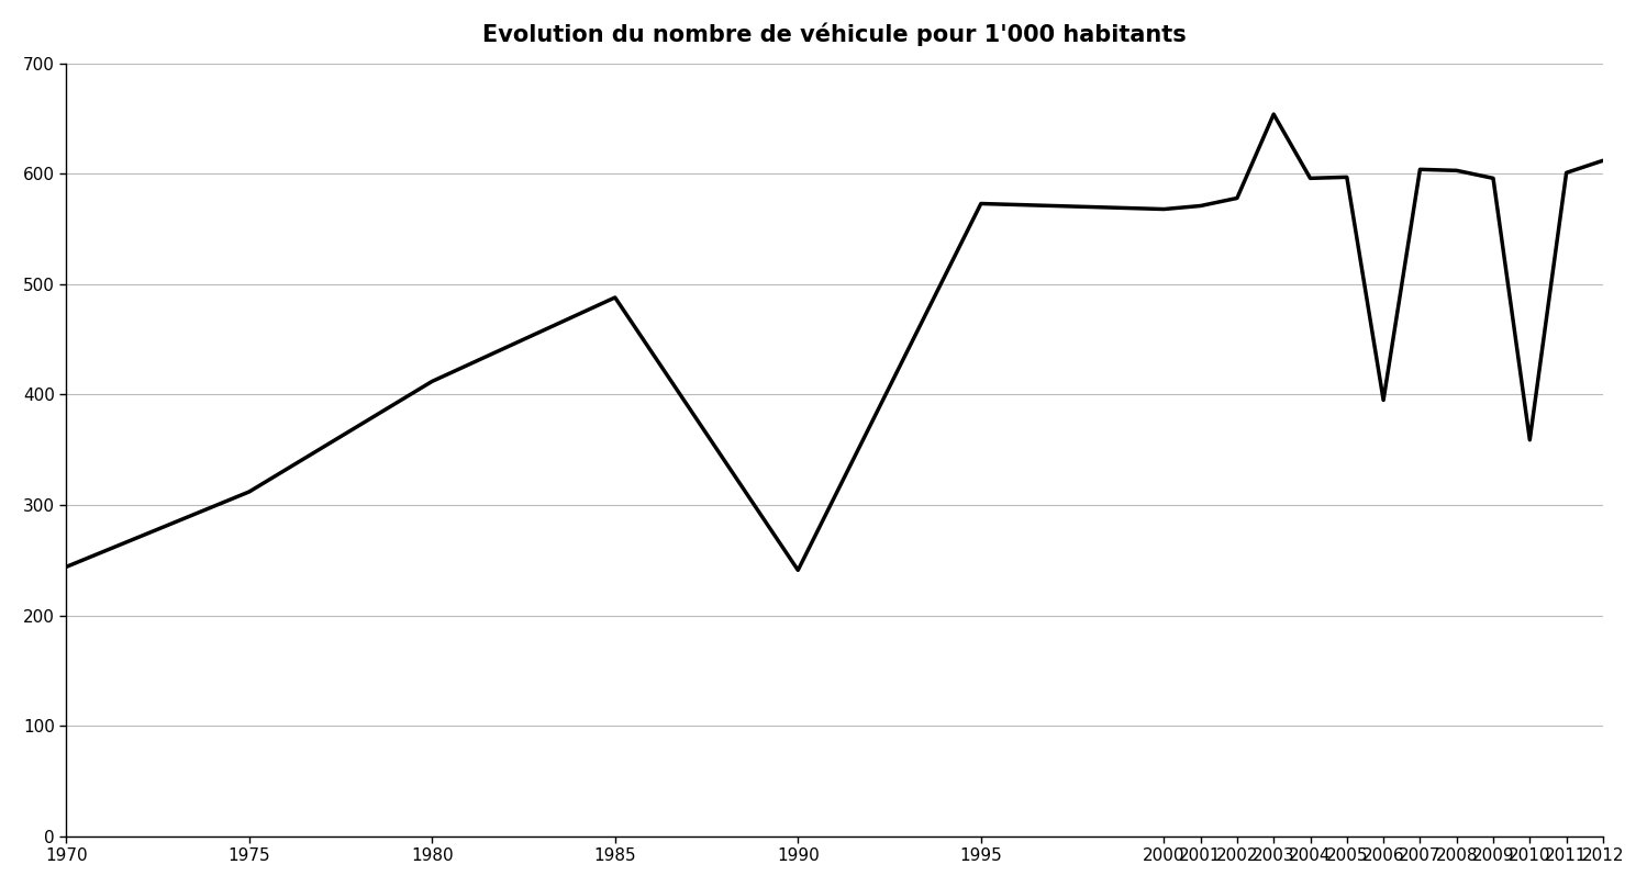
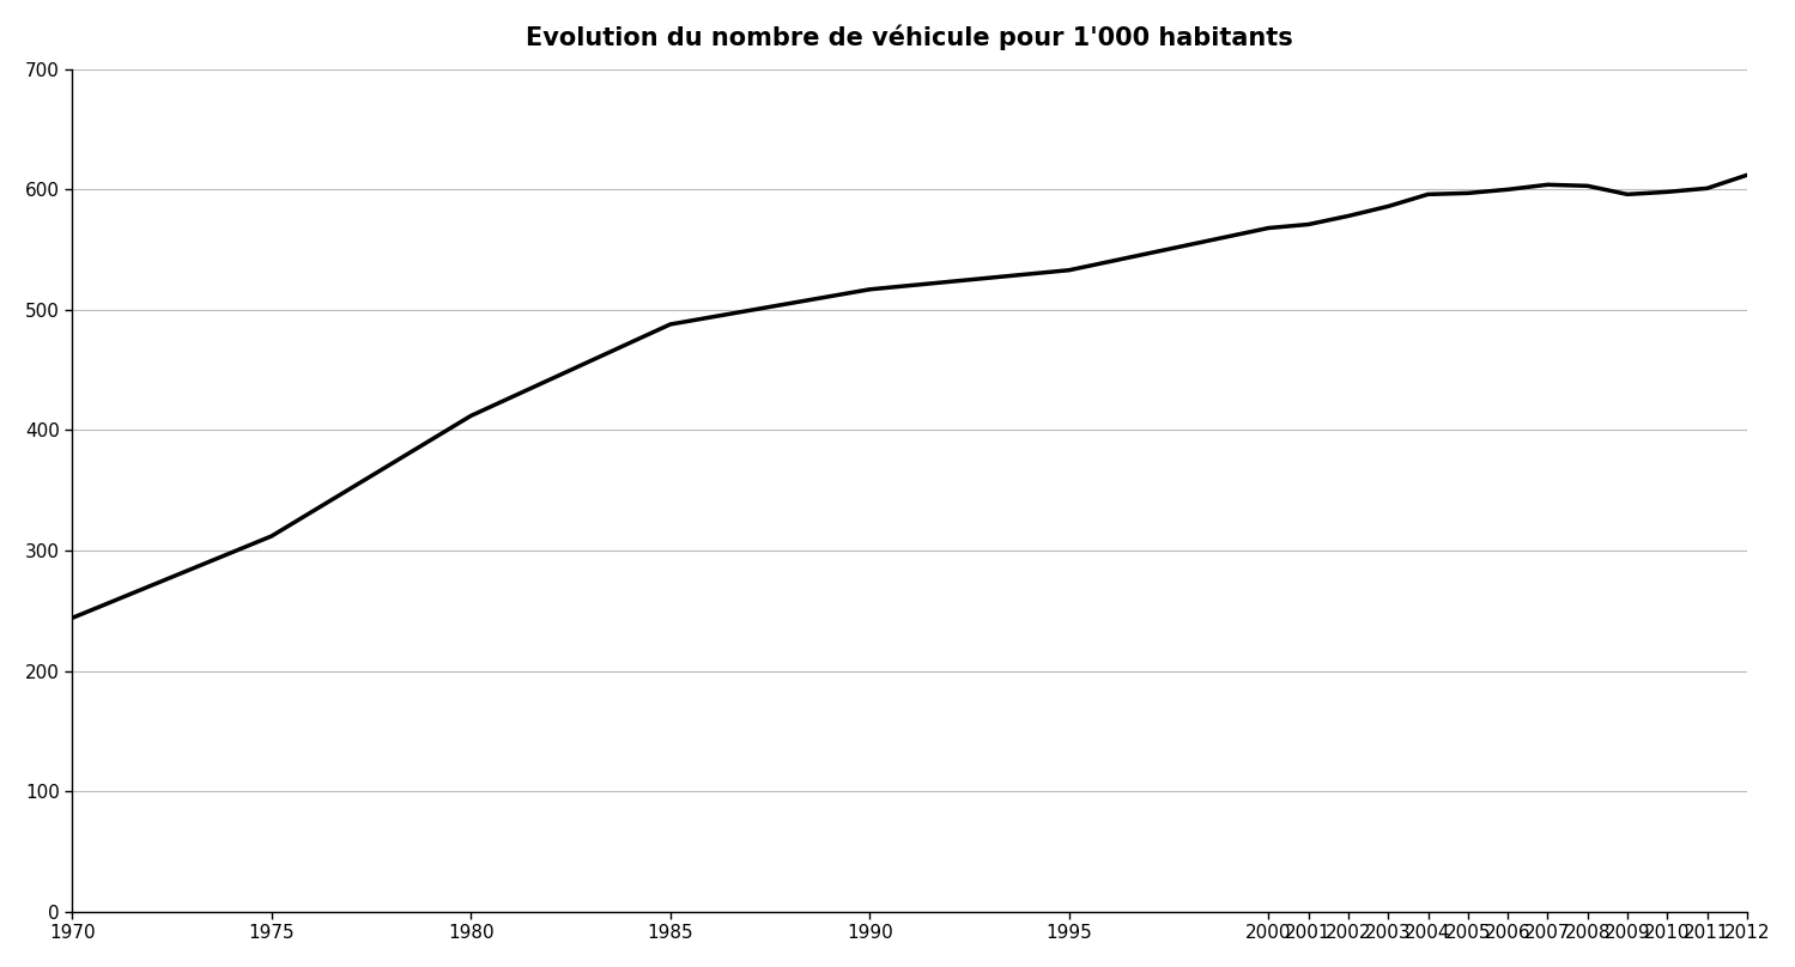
1990: 241 -> 517
1995: 573 -> 533
2003: 654 -> 586
2006: 395 -> 600
2010: 359 -> 598
